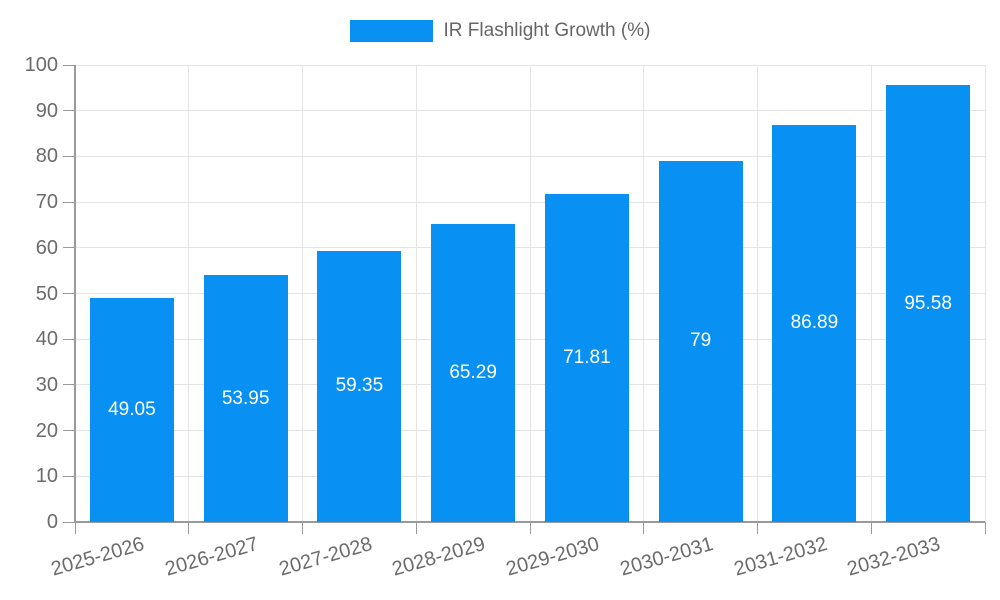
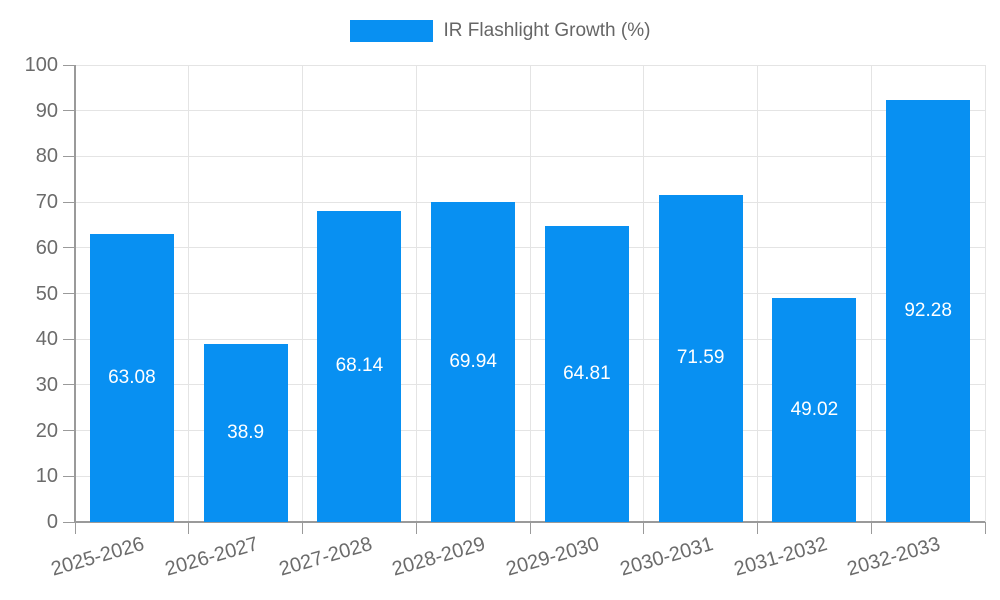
2025-2026: 49.05 -> 63.08
2026-2027: 53.95 -> 38.9
2027-2028: 59.35 -> 68.14
2028-2029: 65.29 -> 69.94
2029-2030: 71.81 -> 64.81
2030-2031: 79 -> 71.59
2031-2032: 86.89 -> 49.02
2032-2033: 95.58 -> 92.28
